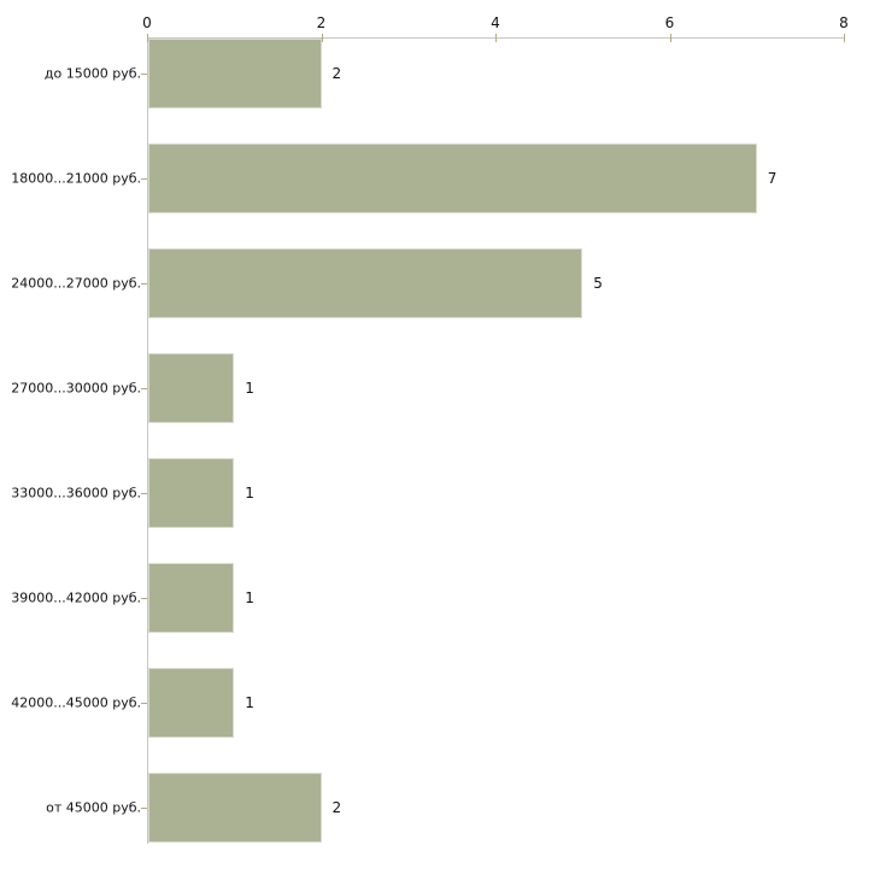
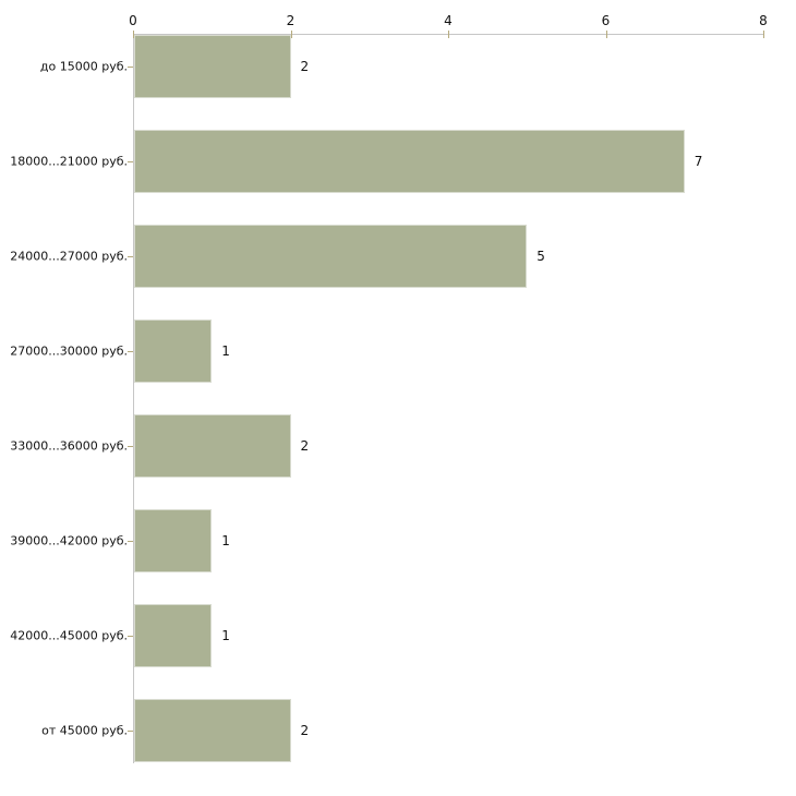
33000...36000 руб.: 1 -> 2
